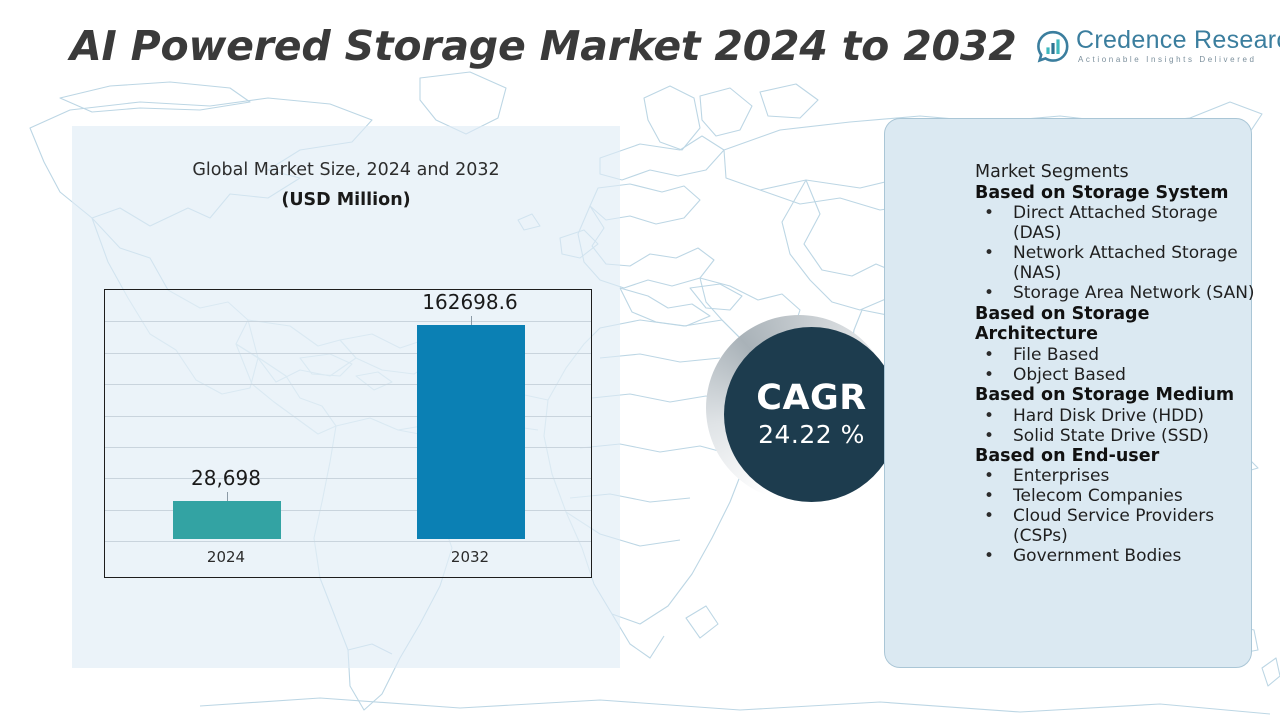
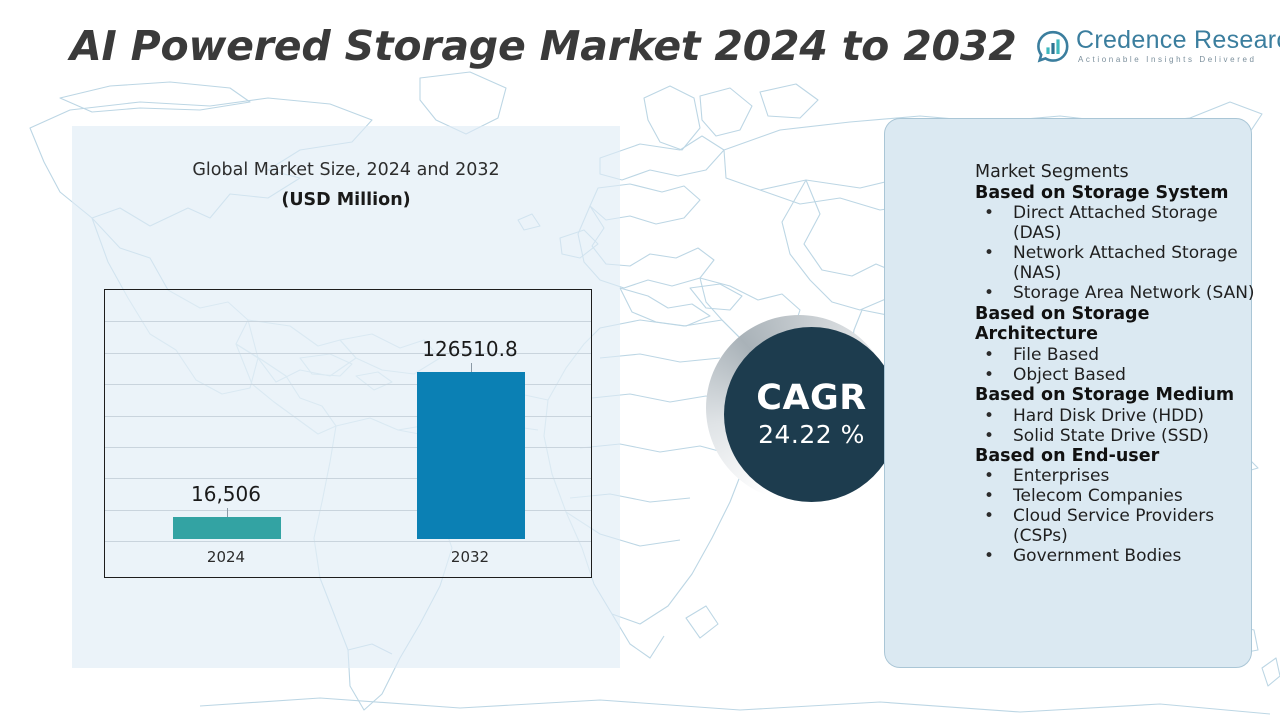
2024: 28,698 -> 16,506
2032: 162698.6 -> 126510.8
